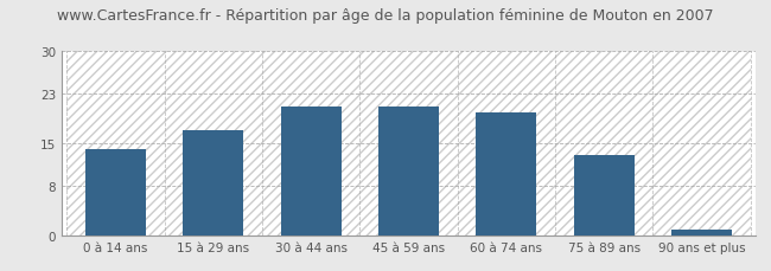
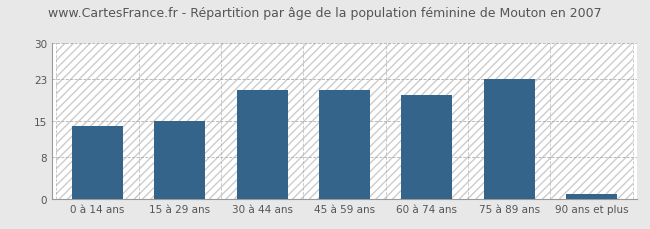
15 à 29 ans: 17 -> 15
75 à 89 ans: 13 -> 23
